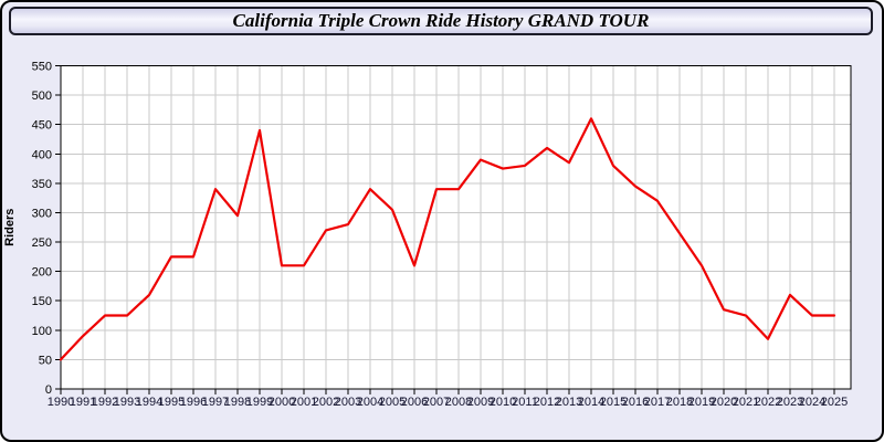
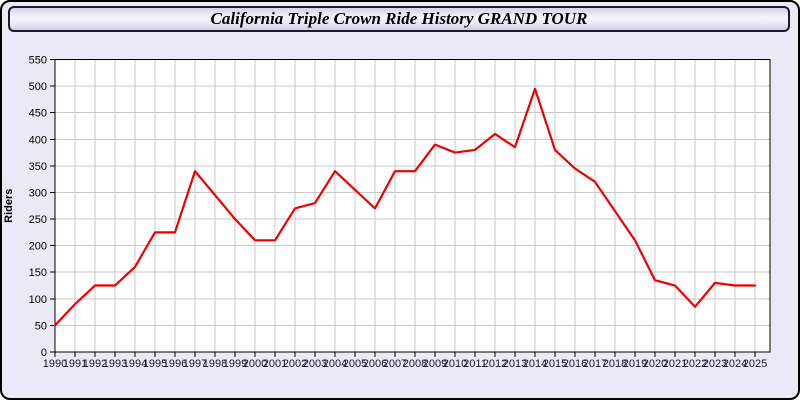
1999: 440 -> 250
2006: 210 -> 270
2014: 460 -> 500
2023: 160 -> 130
